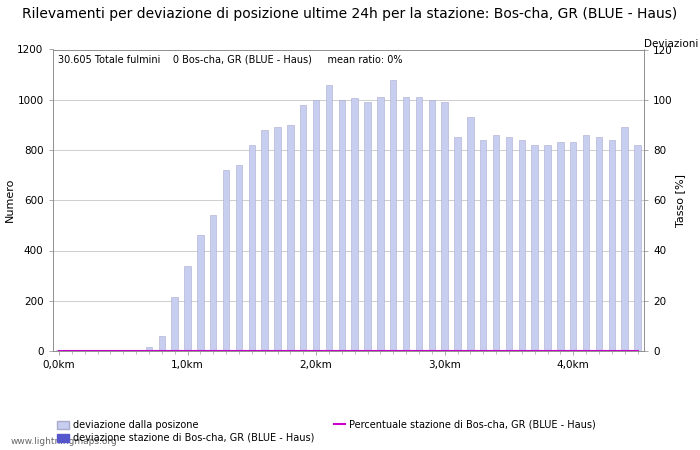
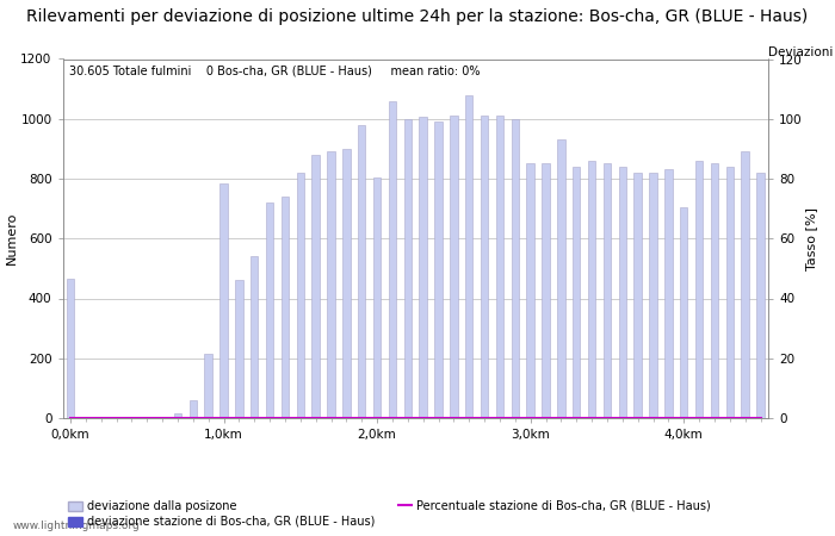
deviazione dalla posizone/0,0km: 5 -> 465
deviazione dalla posizone/1,0km: 340 -> 785
deviazione dalla posizone/2,0km: 1000 -> 805
deviazione dalla posizone/3,0km: 990 -> 850
deviazione dalla posizone/4,0km: 830 -> 705
